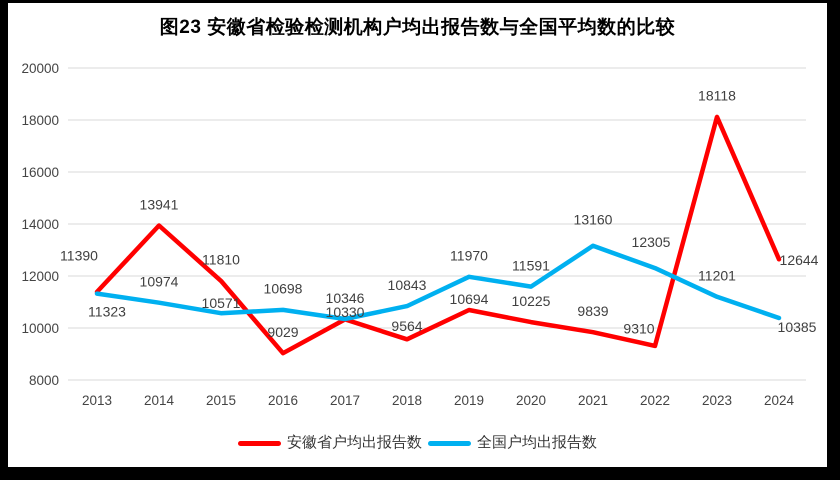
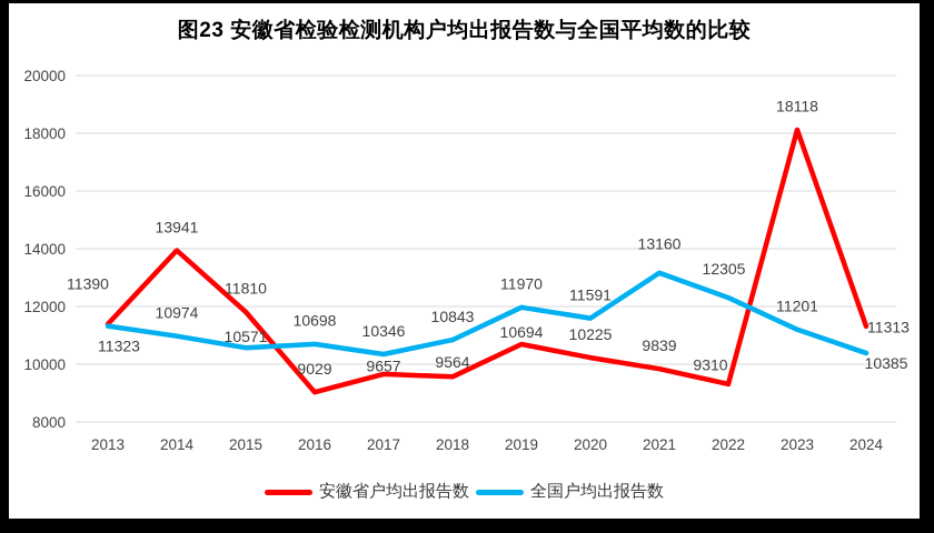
安徽省户均出报告数/2017: 10330 -> 9657
安徽省户均出报告数/2024: 12644 -> 11313
